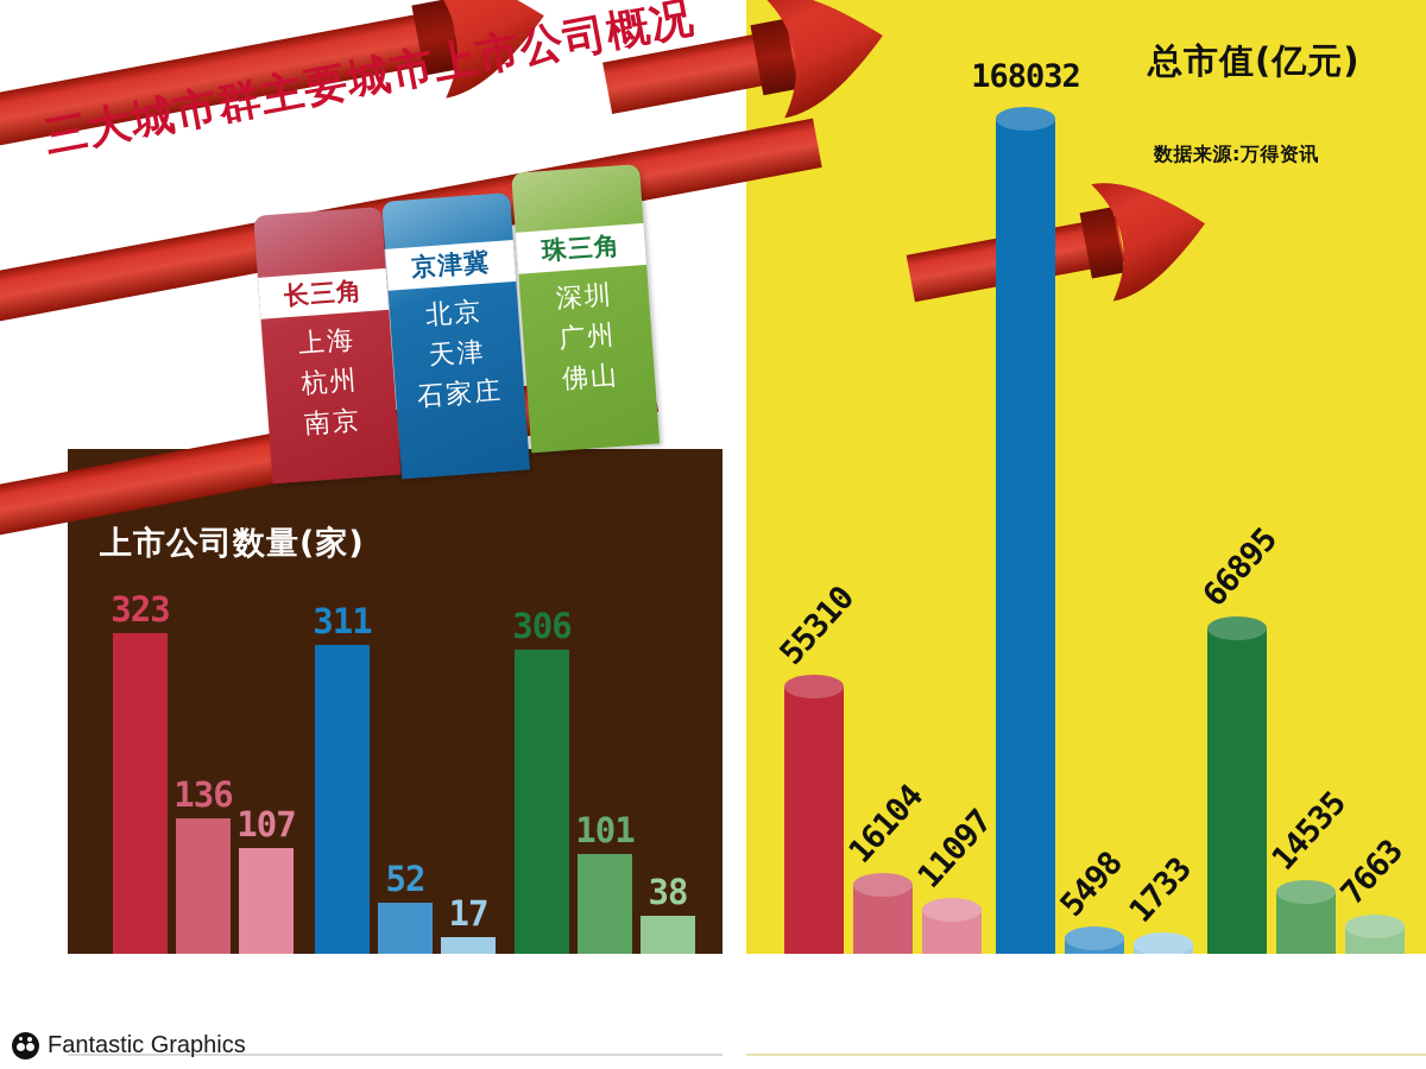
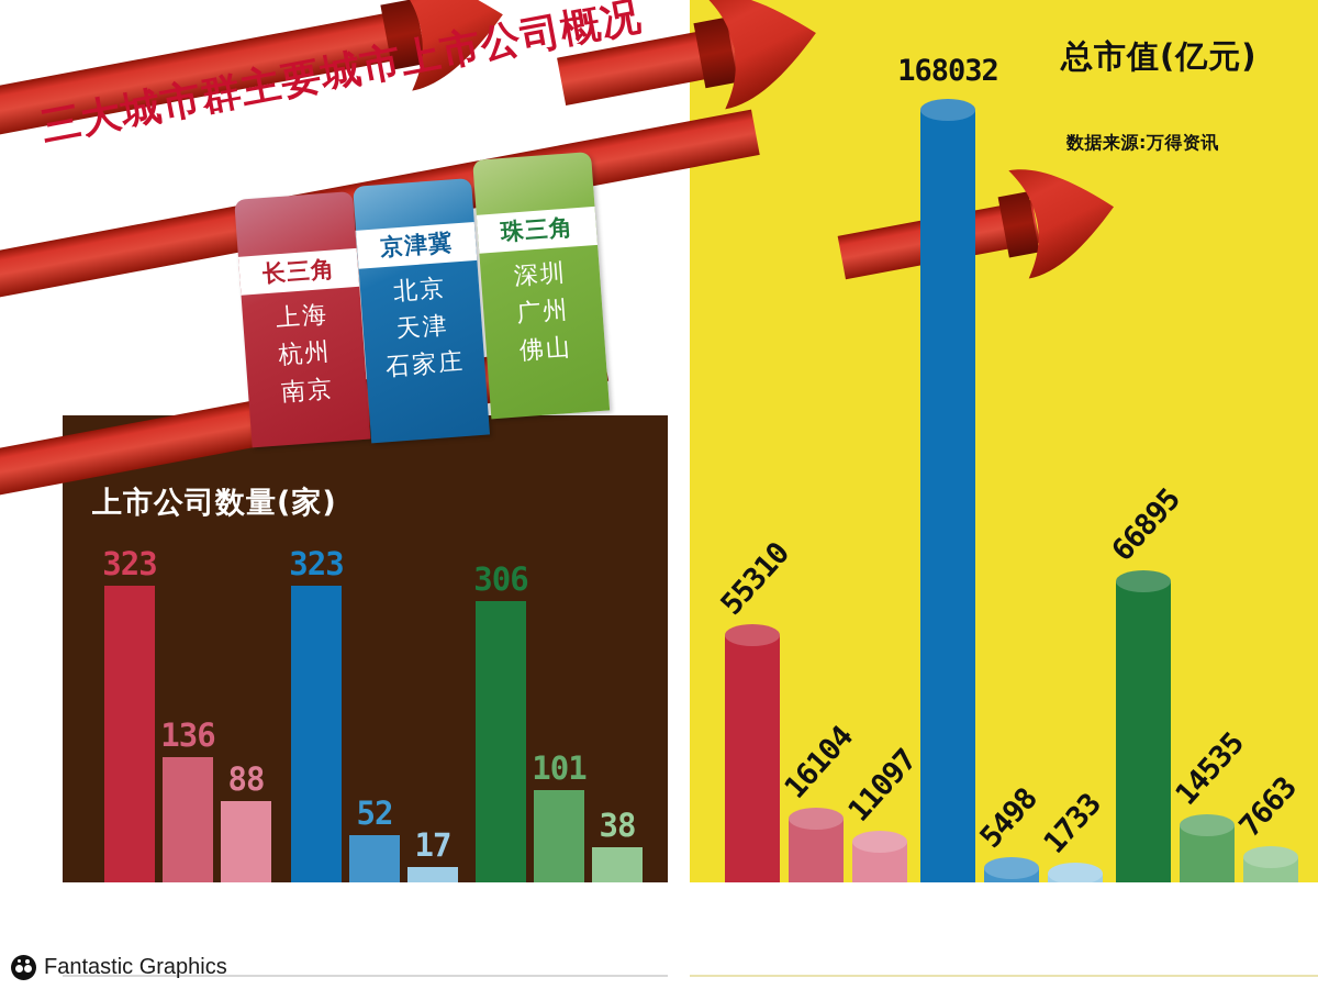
上市公司数量(家)/南京: 107 -> 88
上市公司数量(家)/北京: 311 -> 323
